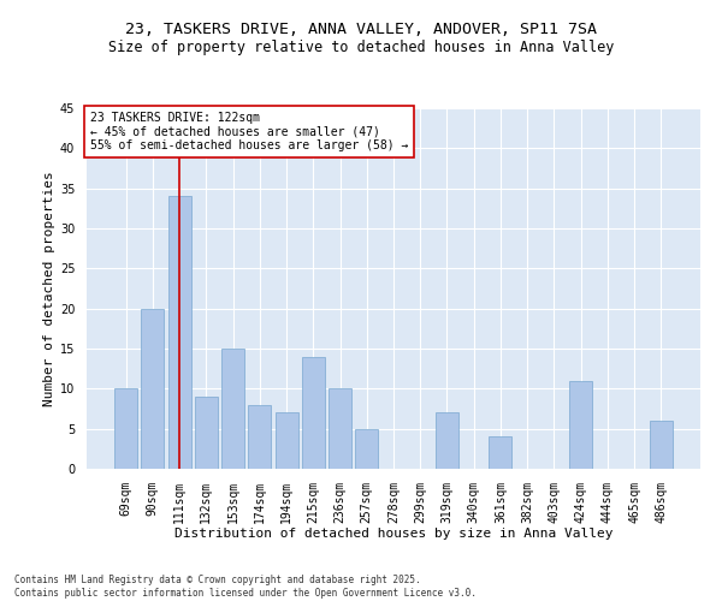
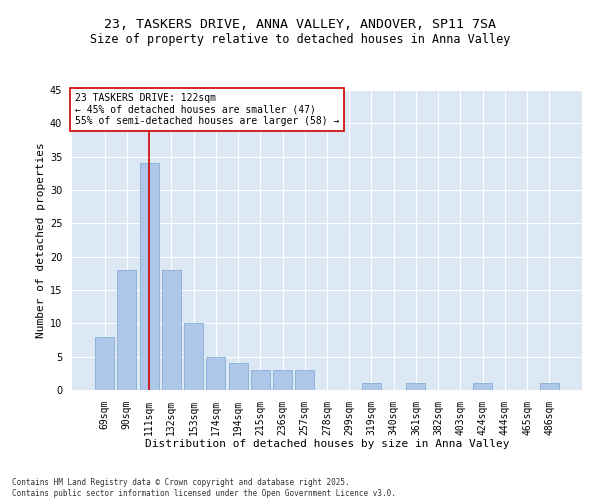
69sqm: 10 -> 8
90sqm: 20 -> 18
132sqm: 9 -> 18
153sqm: 15 -> 10
174sqm: 8 -> 5
194sqm: 7 -> 4
215sqm: 14 -> 3
236sqm: 10 -> 3
257sqm: 5 -> 3
319sqm: 7 -> 1
361sqm: 4 -> 1
424sqm: 11 -> 1
486sqm: 6 -> 1
